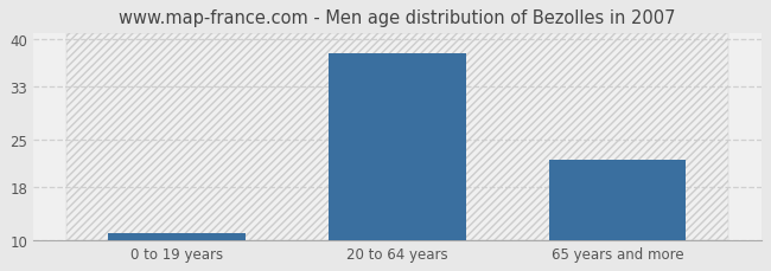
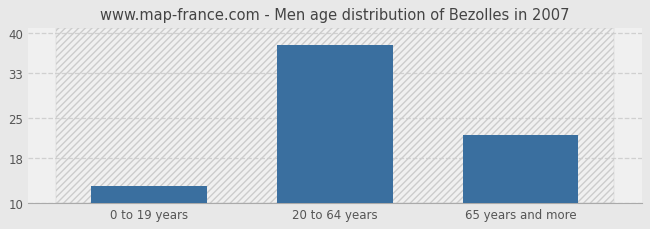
0 to 19 years: 11 -> 13
